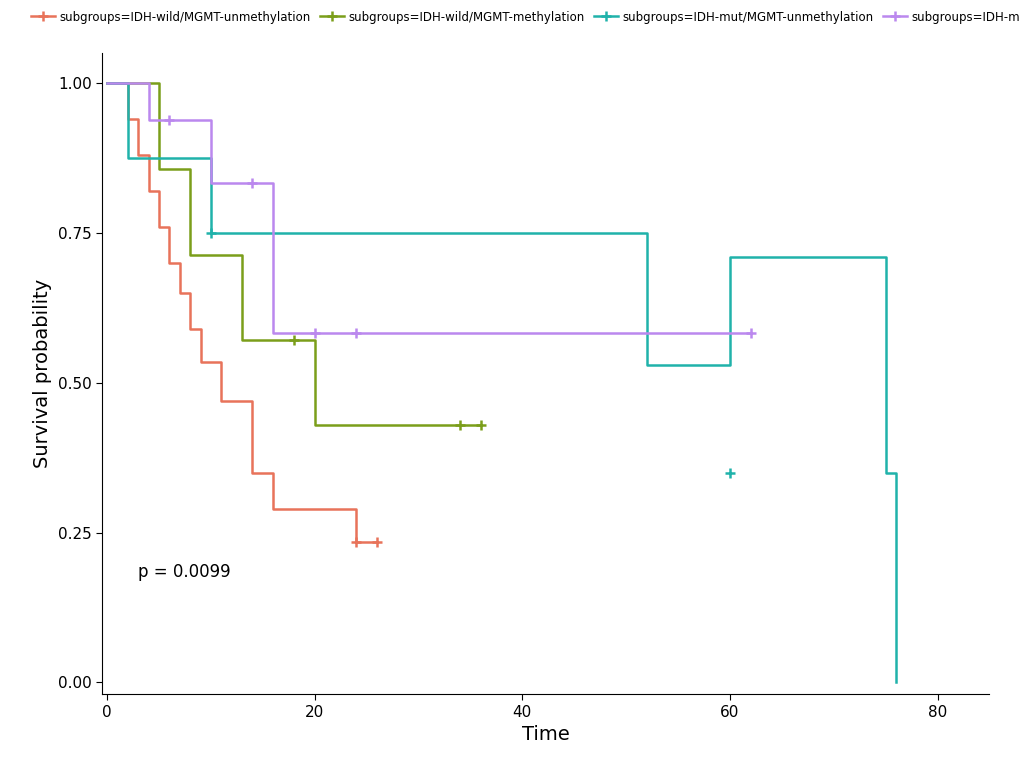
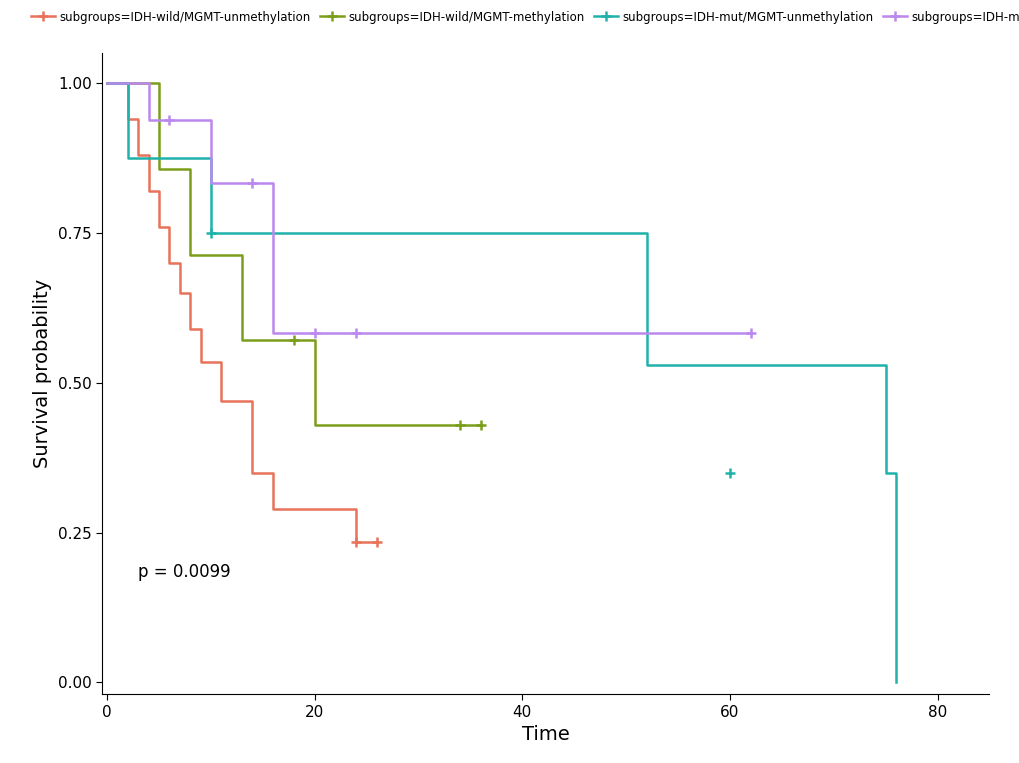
subgroups=IDH-mut/MGMT-unmethylation/60: 0.710 -> 0.530
